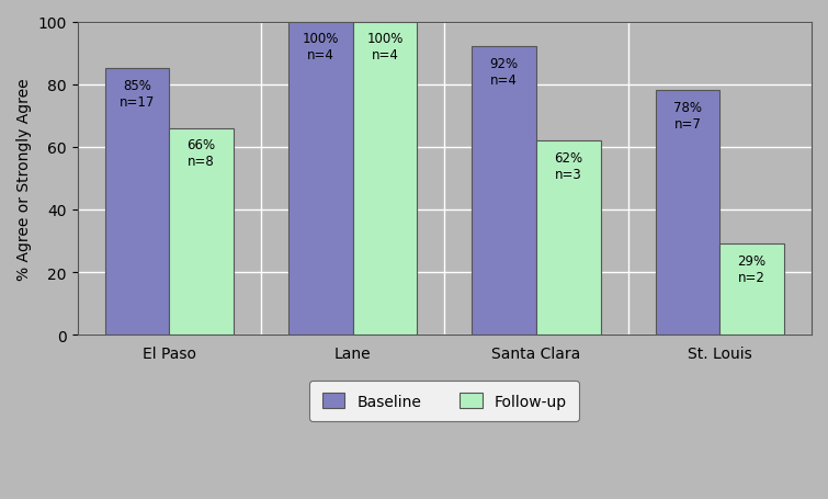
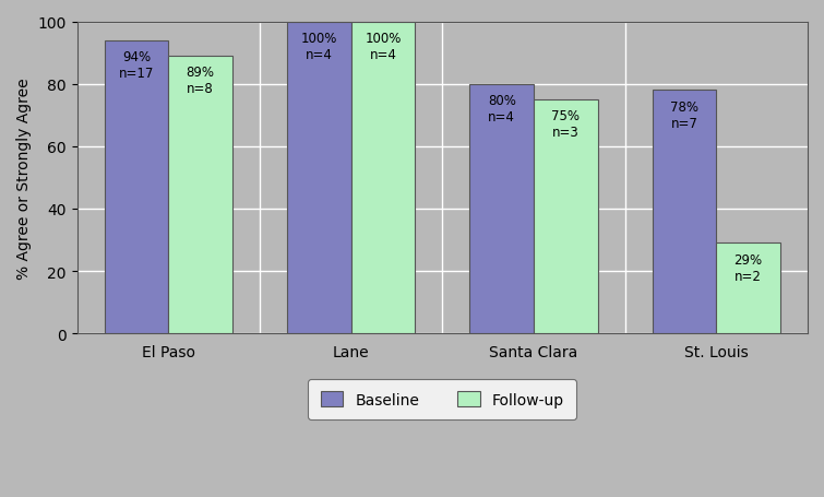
Baseline/El Paso: 85% -> 94%
Follow-up/El Paso: 66% -> 89%
Baseline/Santa Clara: 92% -> 80%
Follow-up/Santa Clara: 62% -> 75%
